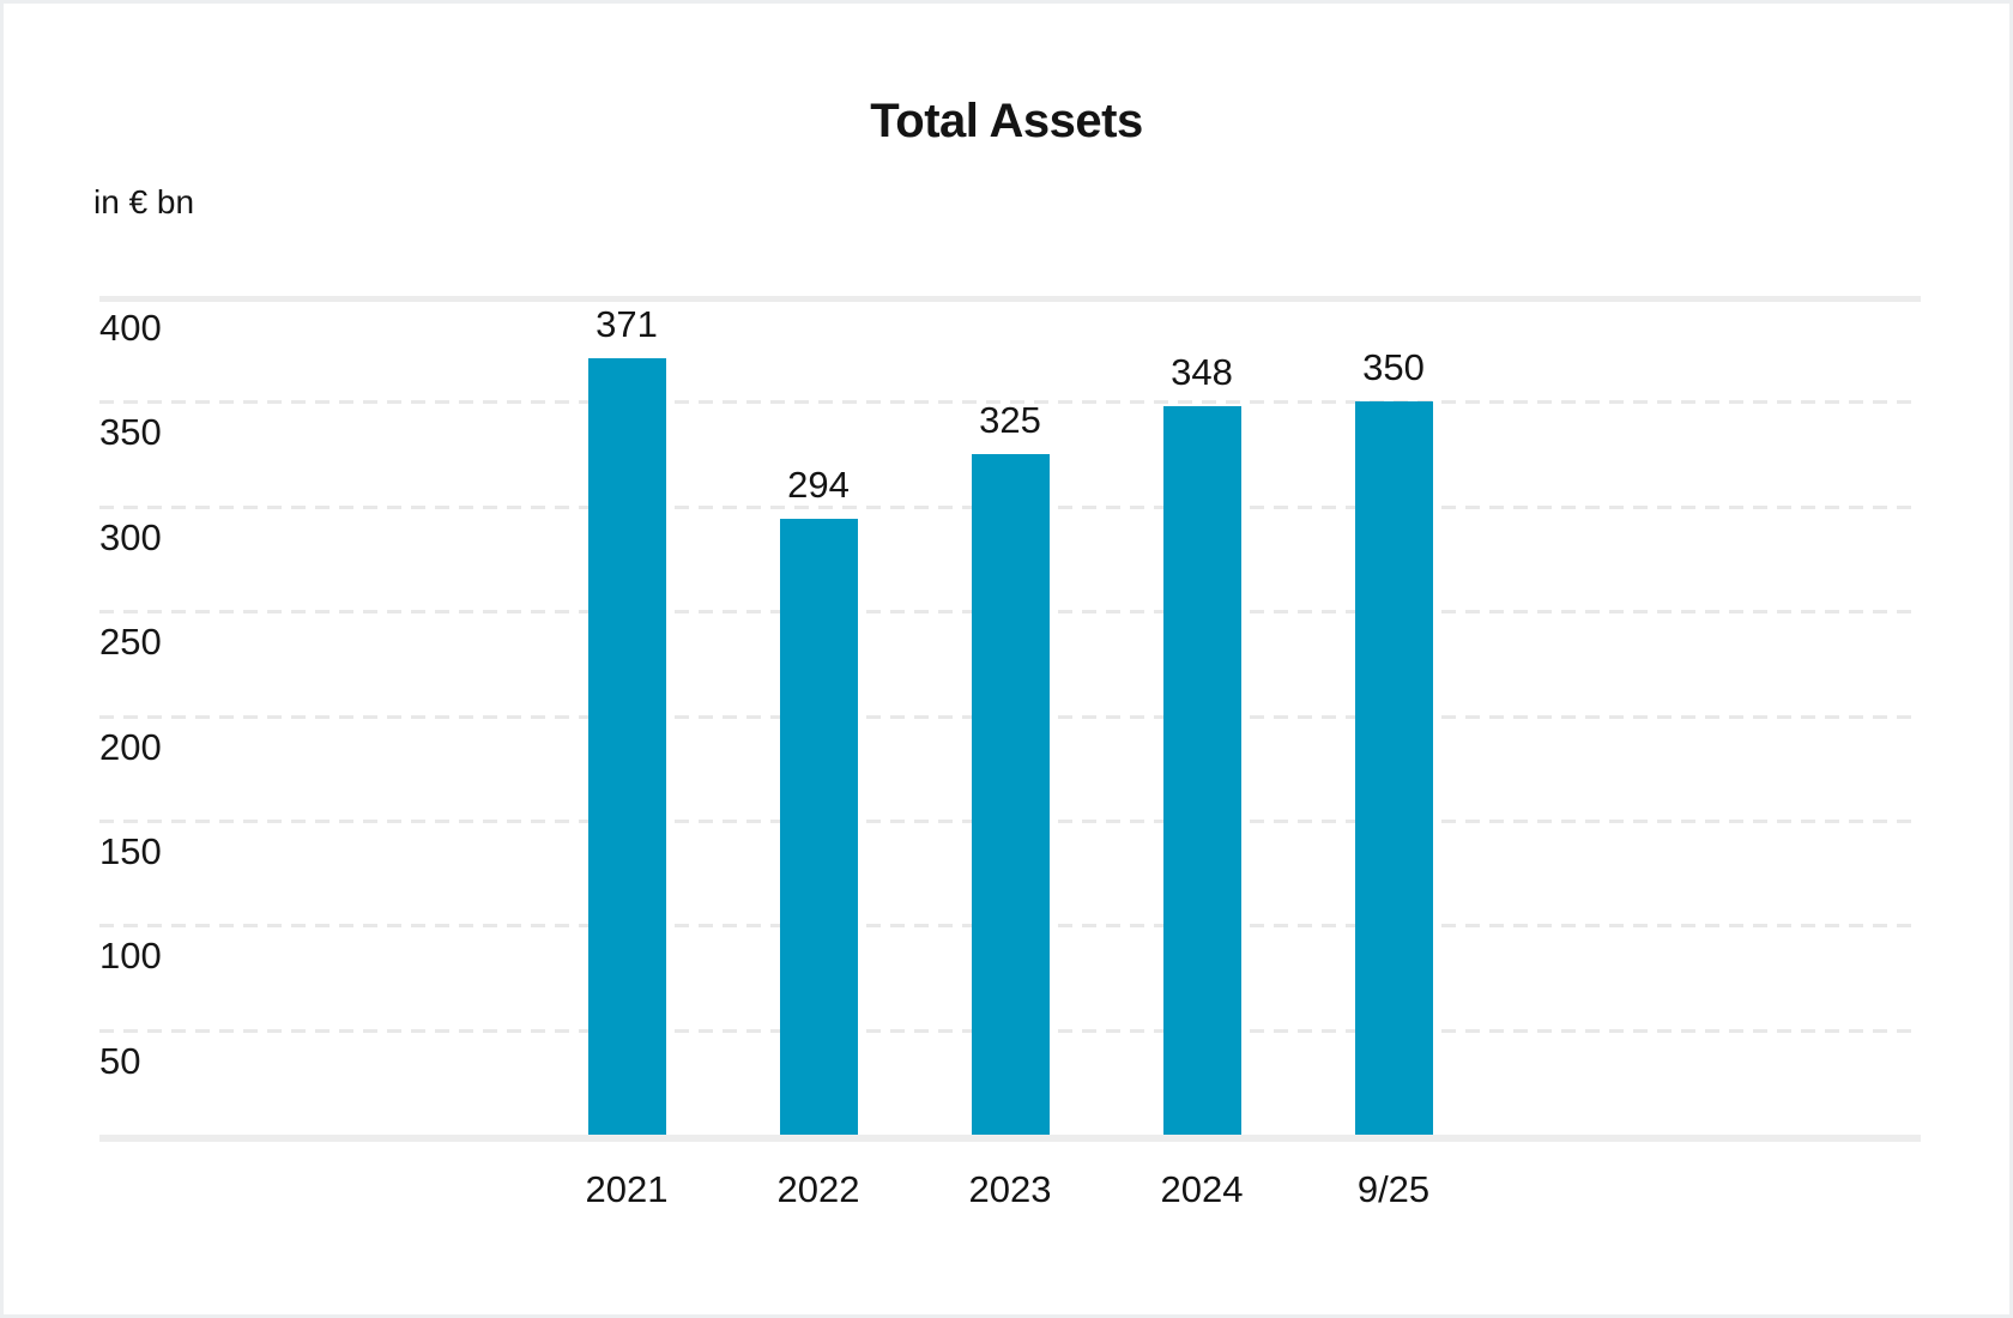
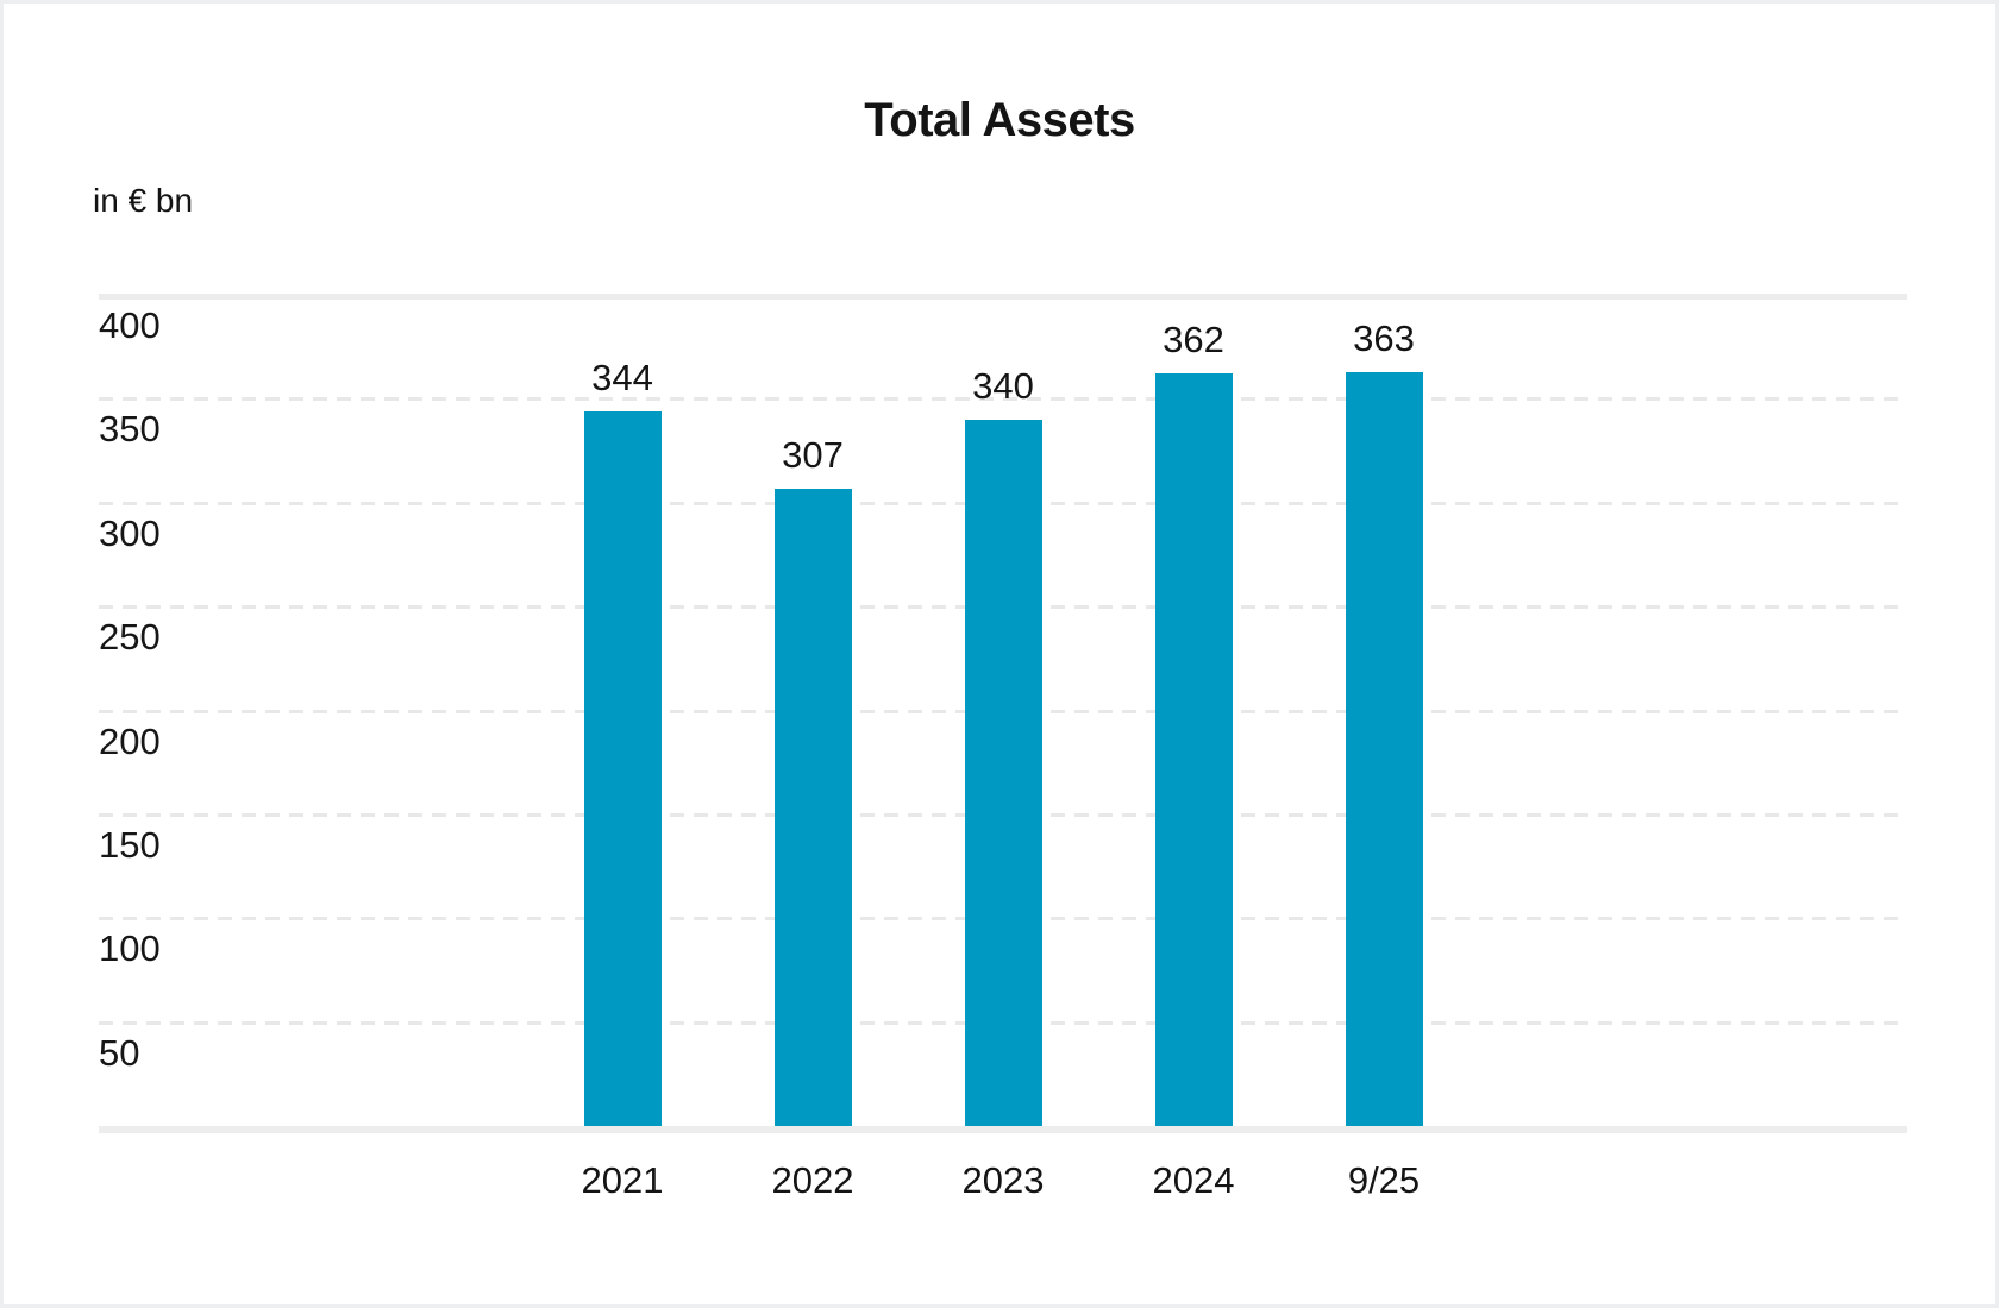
2021: 371 -> 344
2022: 294 -> 307
2023: 325 -> 340
2024: 348 -> 362
9/25: 350 -> 363
